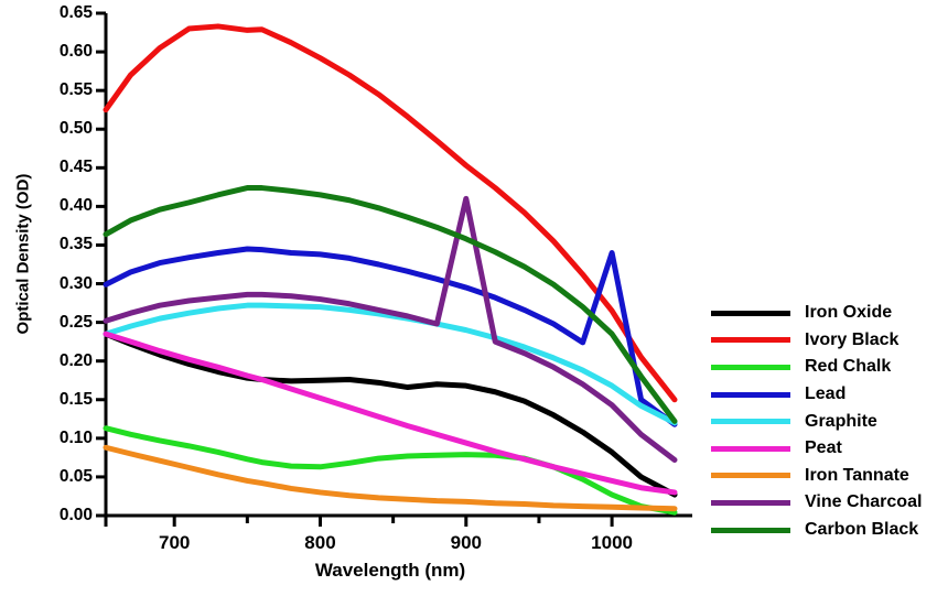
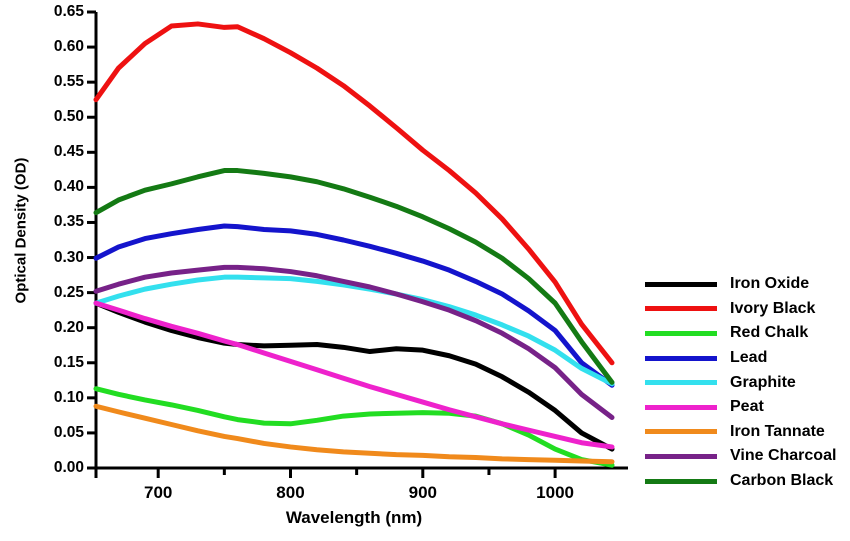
Vine Charcoal/900: 0.41 -> 0.24
Lead/1000: 0.34 -> 0.20
